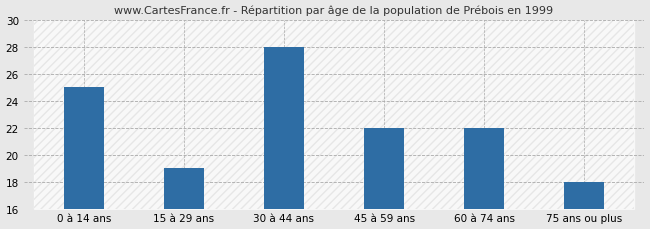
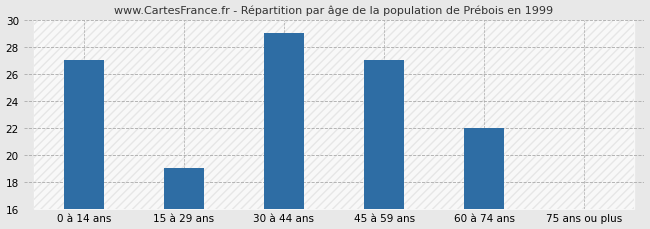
0 à 14 ans: 25 -> 27
30 à 44 ans: 28 -> 29
45 à 59 ans: 22 -> 27
75 ans ou plus: 18 -> 16
